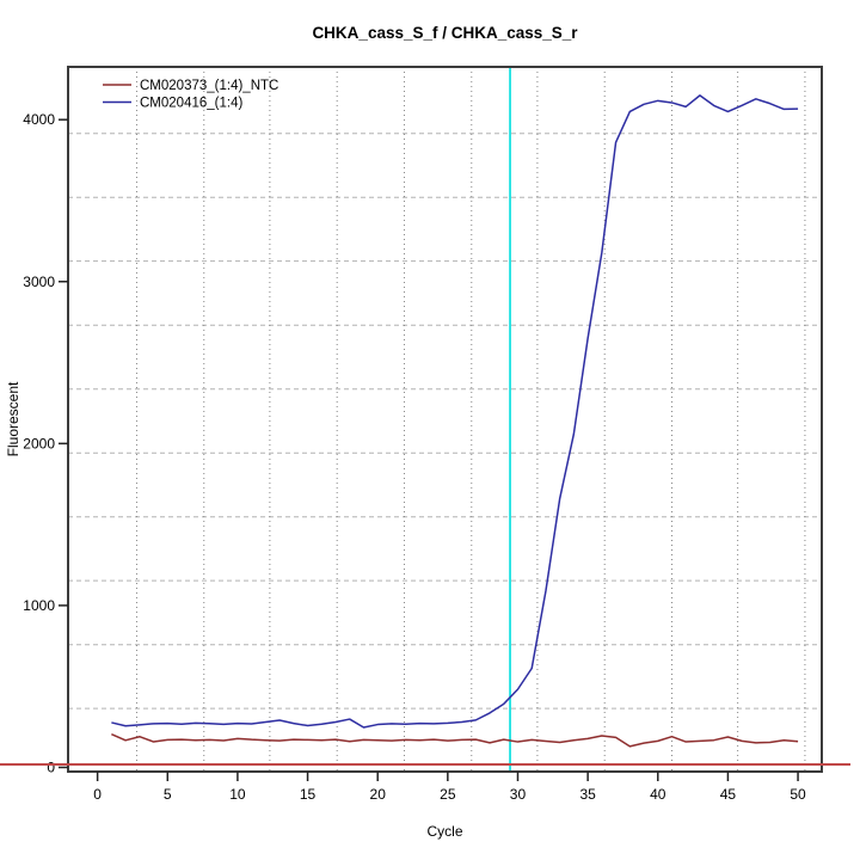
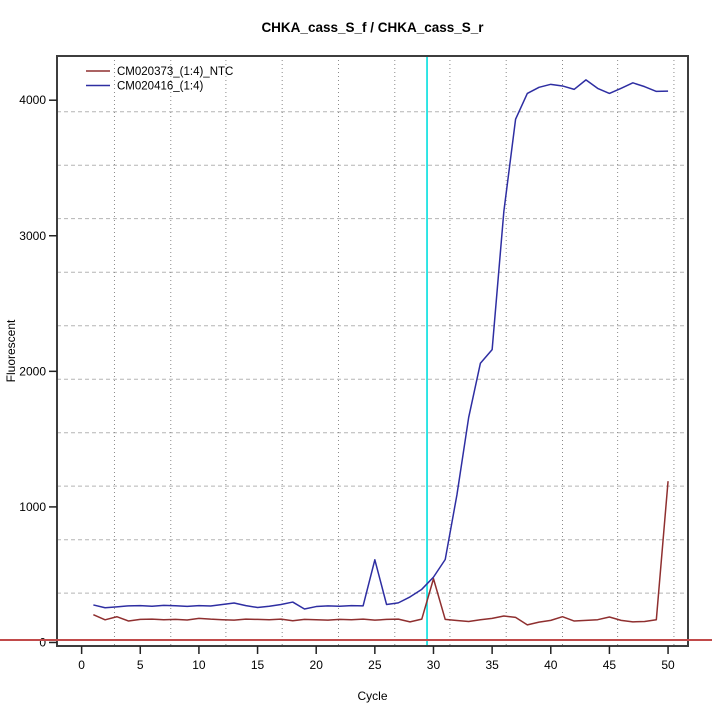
CM020416_(1:4)/25: 270 -> 610
CM020373_(1:4)_NTC/30: 160 -> 470
CM020416_(1:4)/35: 2650 -> 2160
CM020373_(1:4)_NTC/50: 160 -> 1190
